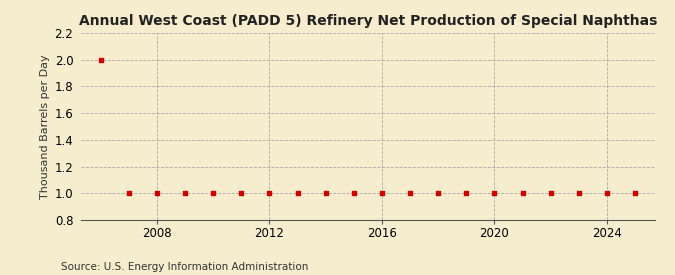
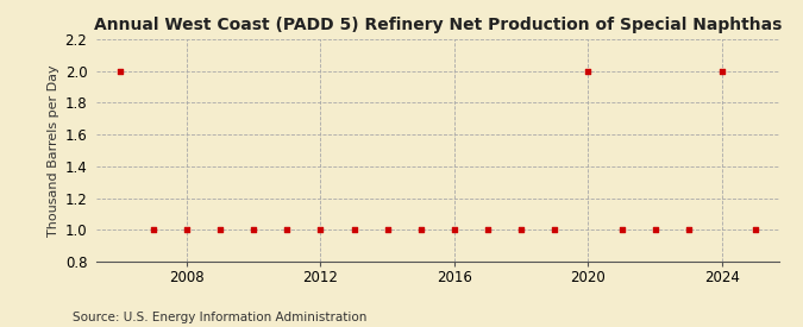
2020: 1 -> 2
2024: 1 -> 2
